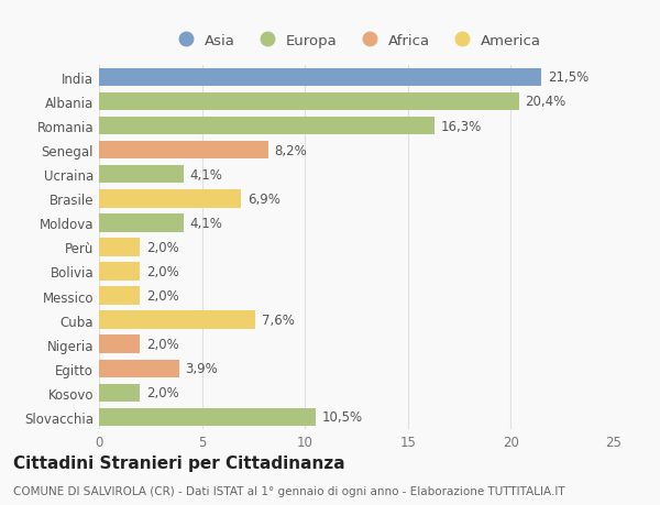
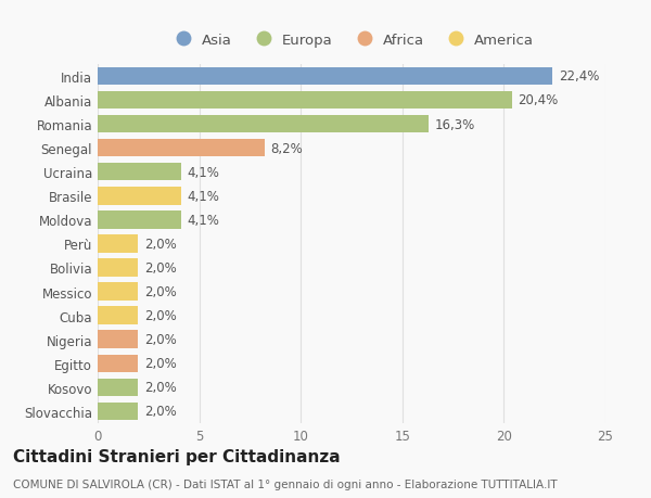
India: 21,5% -> 22,4%
Brasile: 6,9% -> 4,1%
Cuba: 7,6% -> 2,0%
Egitto: 3,9% -> 2,0%
Slovacchia: 10,5% -> 2,0%
